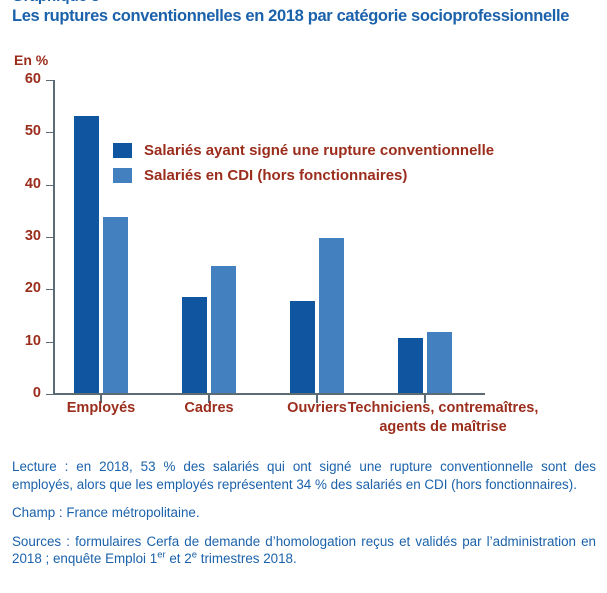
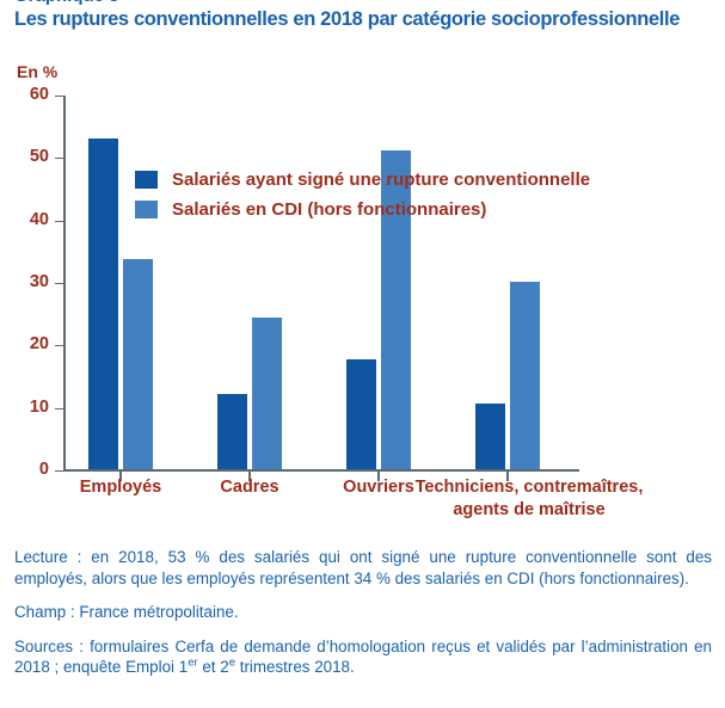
Salariés ayant signé une rupture conventionnelle/Cadres: 18 -> 12
Salariés en CDI (hors fonctionnaires)/Ouvriers: 30 -> 51
Salariés en CDI (hors fonctionnaires)/Techniciens, contremaîtres, agents de maîtrise: 12 -> 30
